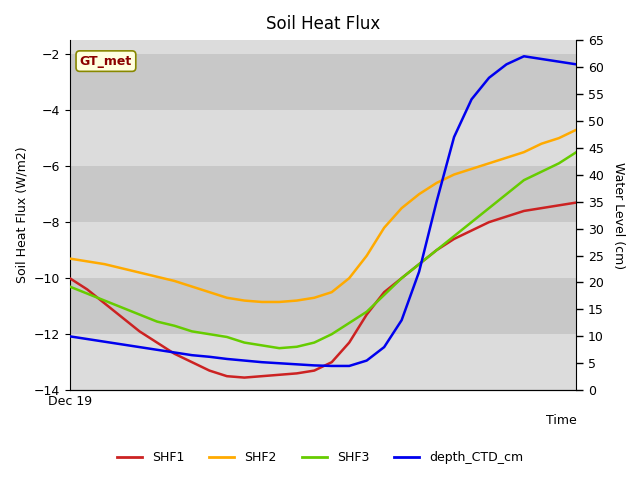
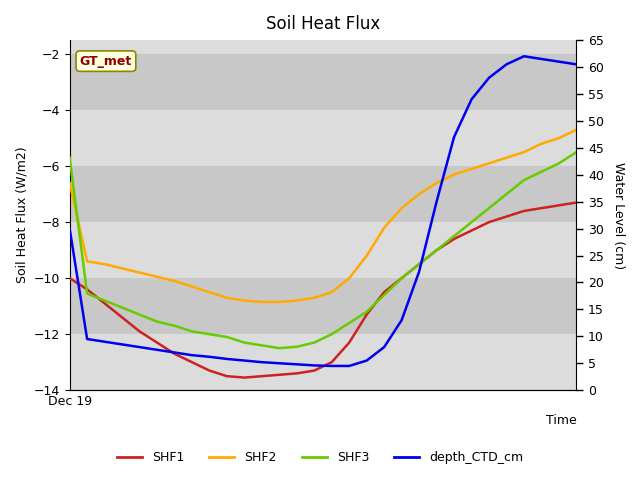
SHF2/Dec 19: -9.30 -> -6.60
SHF3/Dec 19: -10.30 -> -5.70
depth_CTD_cm/Dec 19: 10.0 -> 30.0
